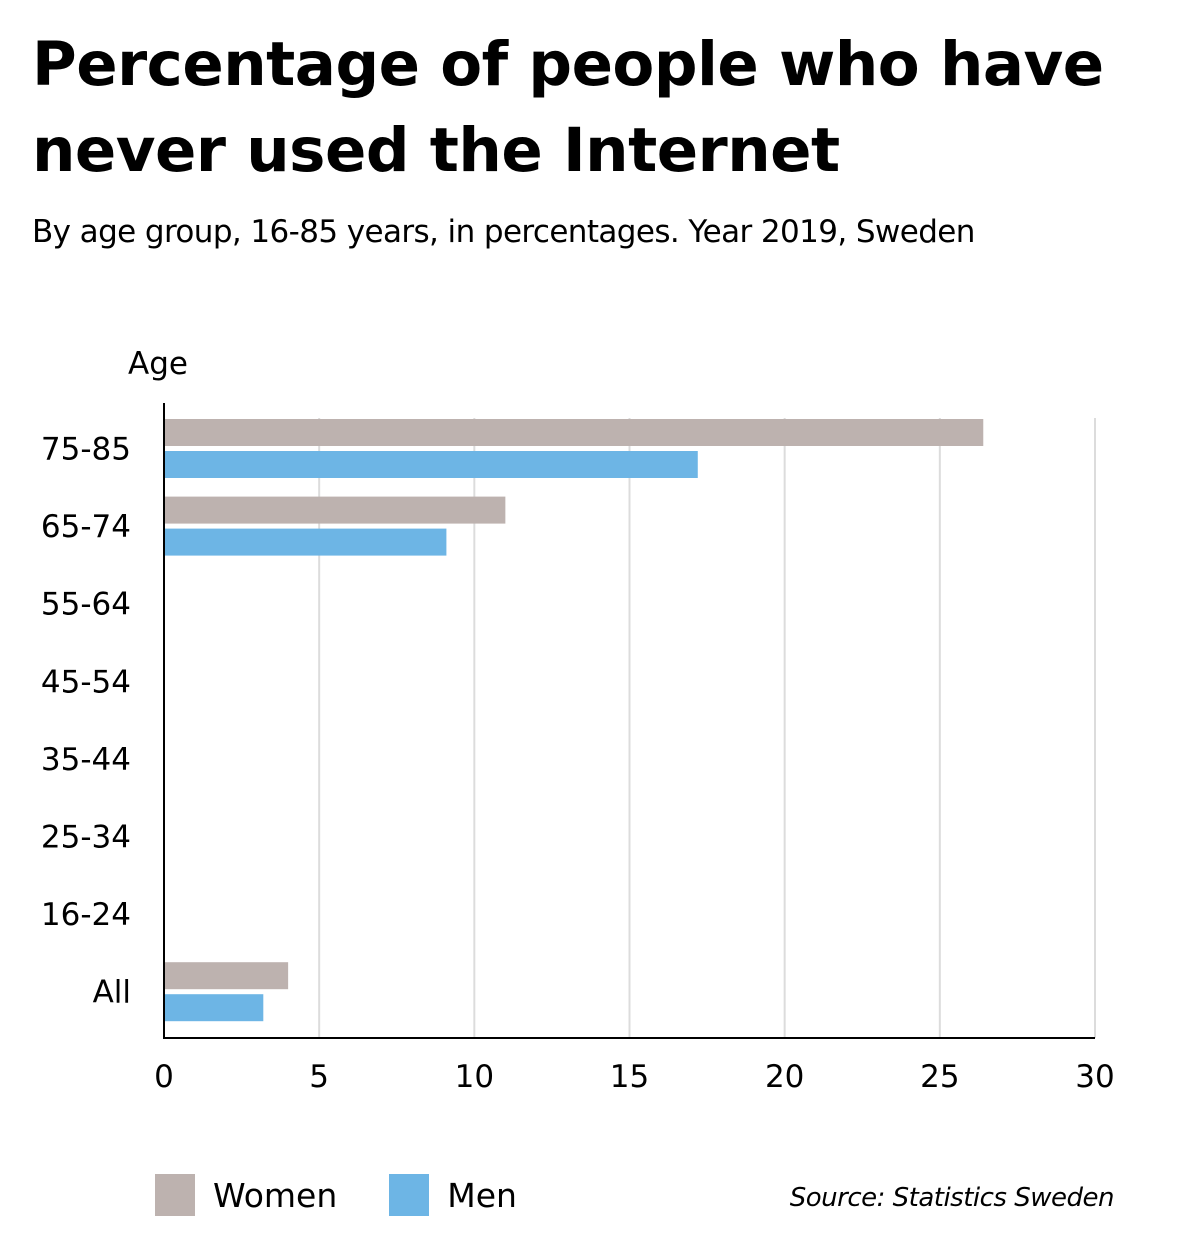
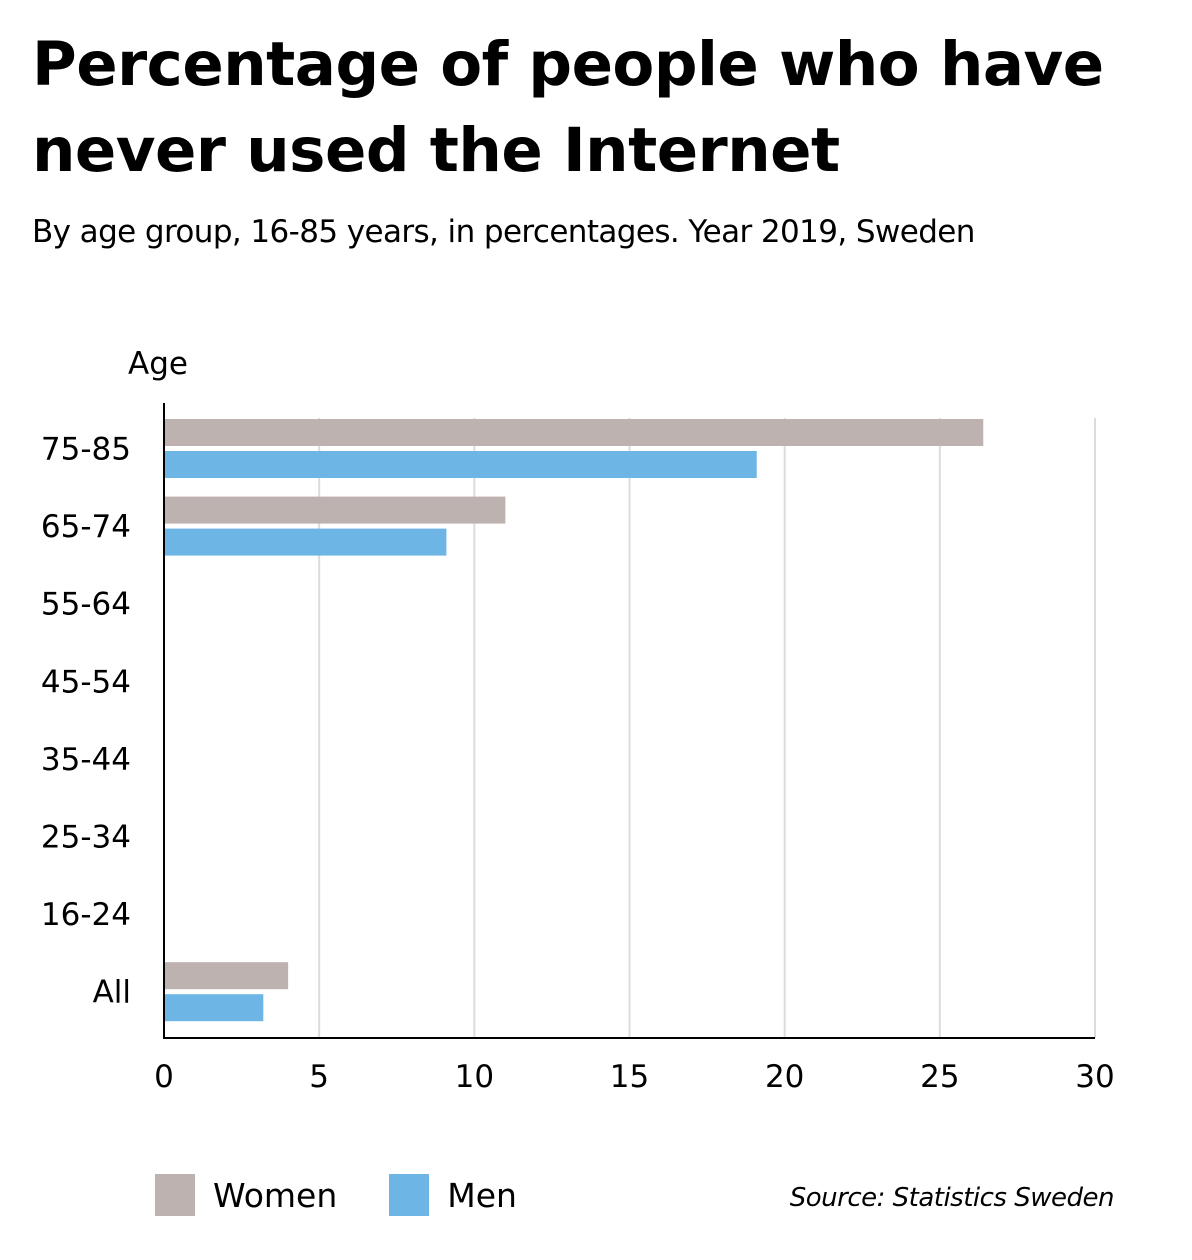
Men/75-85: 17.2 -> 19.1
